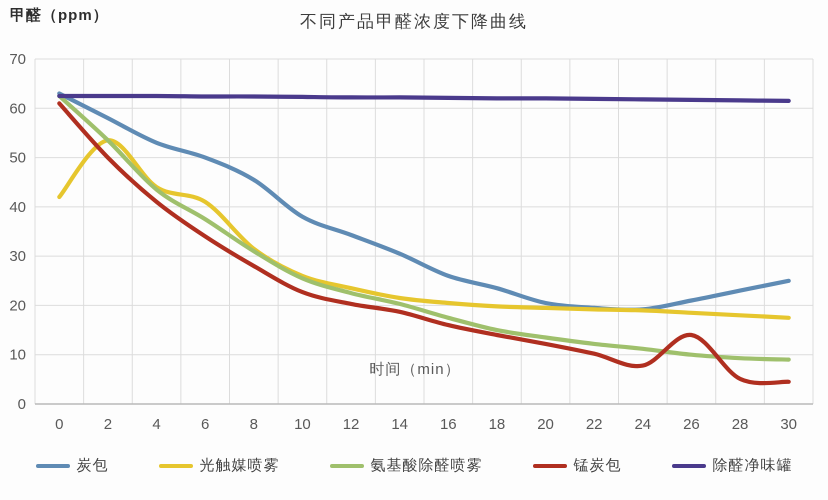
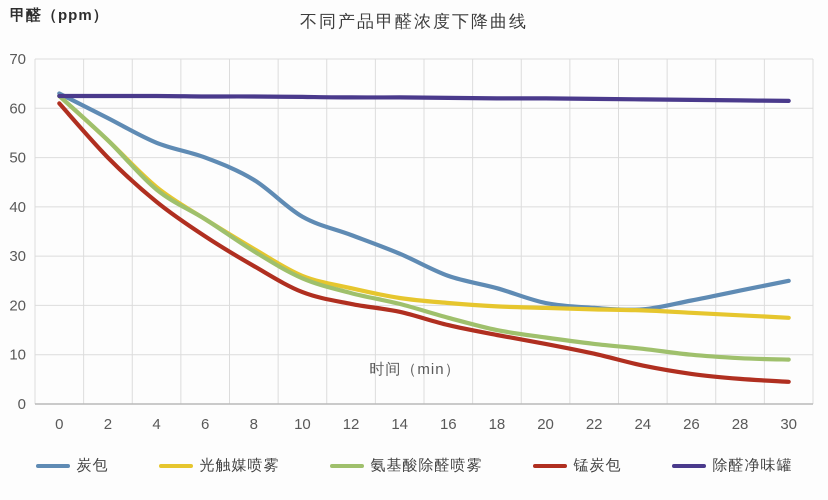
光触媒喷雾/0: 42 -> 62
光触媒喷雾/6: 41 -> 38
锰炭包/26: 14 -> 6
